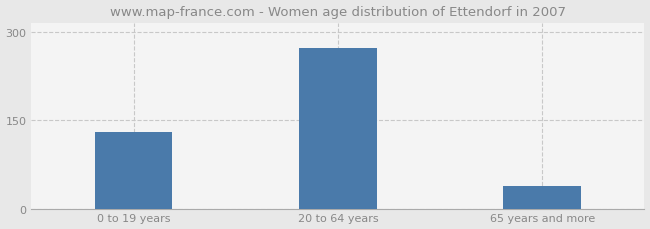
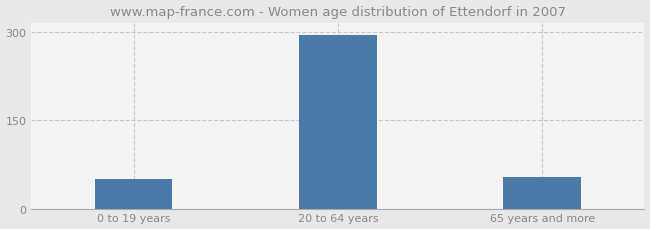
0 to 19 years: 130 -> 50
20 to 64 years: 272 -> 294
65 years and more: 38 -> 54
